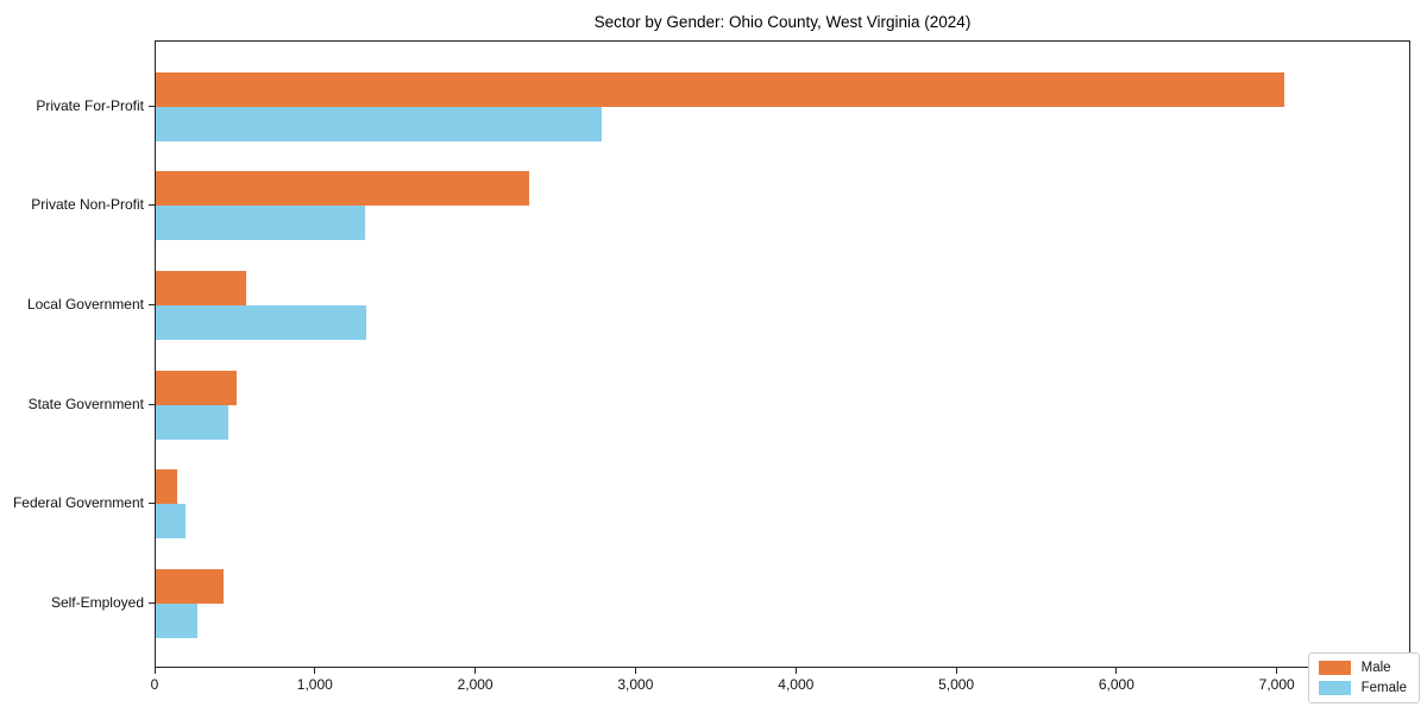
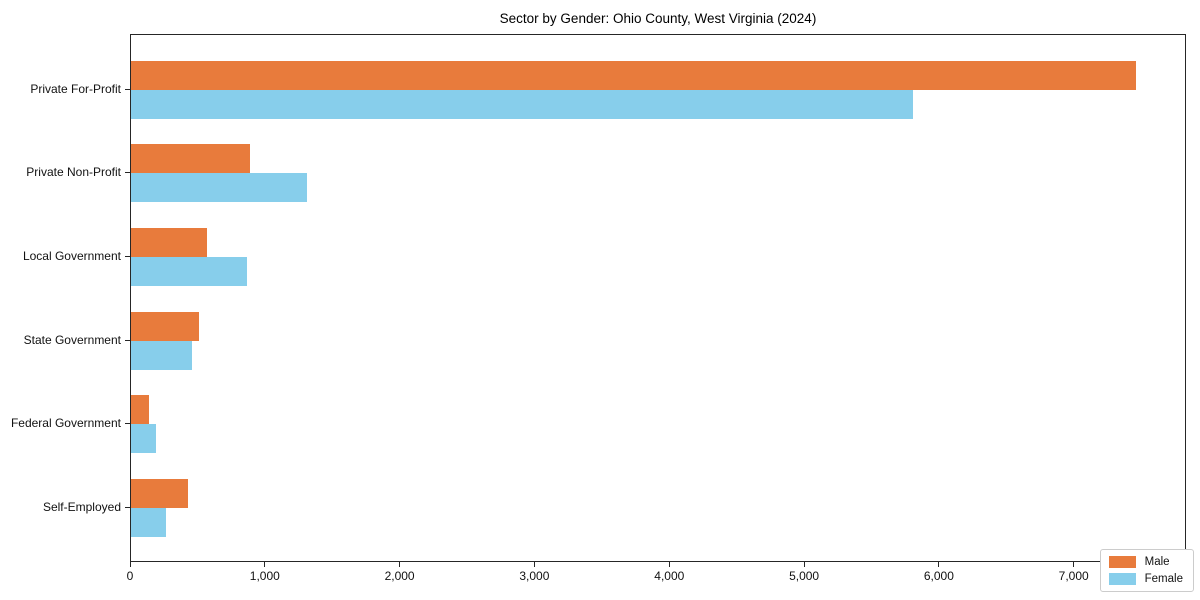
Male/Private For-Profit: 7040 -> 7460
Female/Private For-Profit: 2780 -> 5800
Male/Private Non-Profit: 2330 -> 880
Female/Local Government: 1310 -> 860
